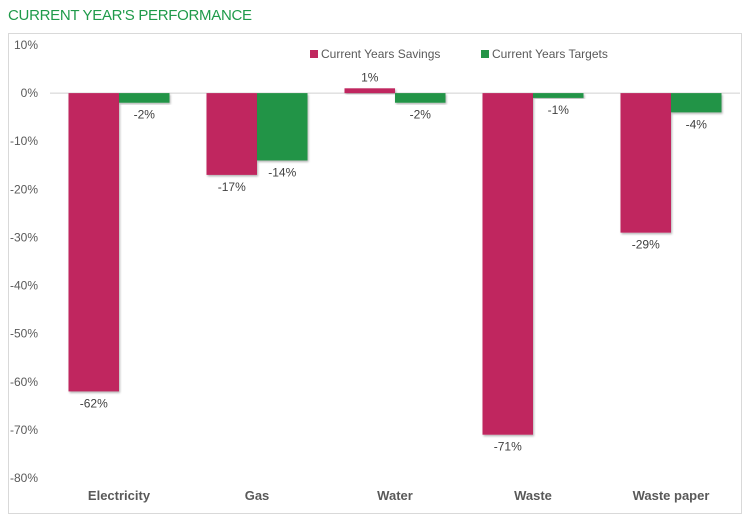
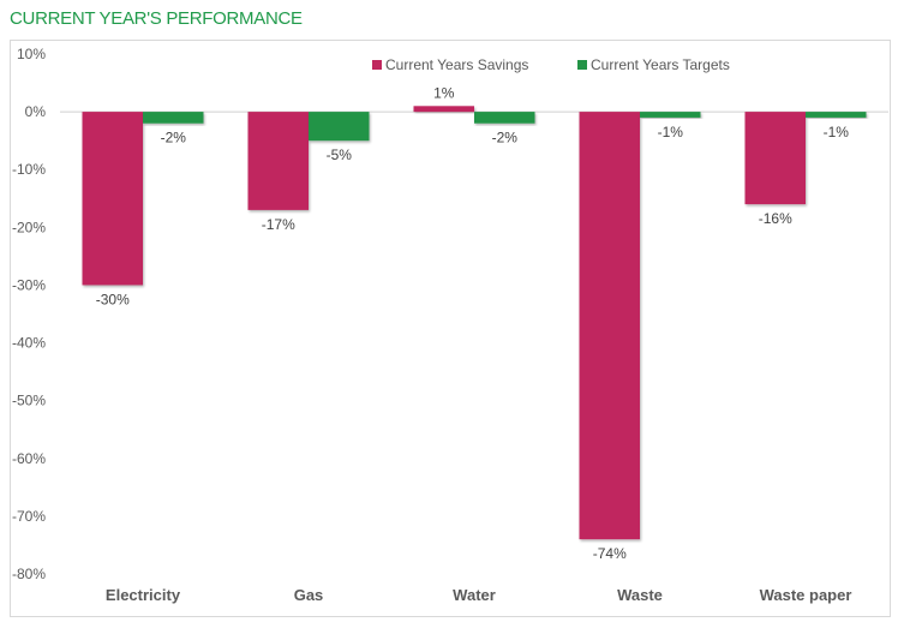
Current Years Savings/Electricity: -62% -> -30%
Current Years Targets/Gas: -14% -> -5%
Current Years Savings/Waste: -71% -> -74%
Current Years Savings/Waste paper: -29% -> -16%
Current Years Targets/Waste paper: -4% -> -1%
